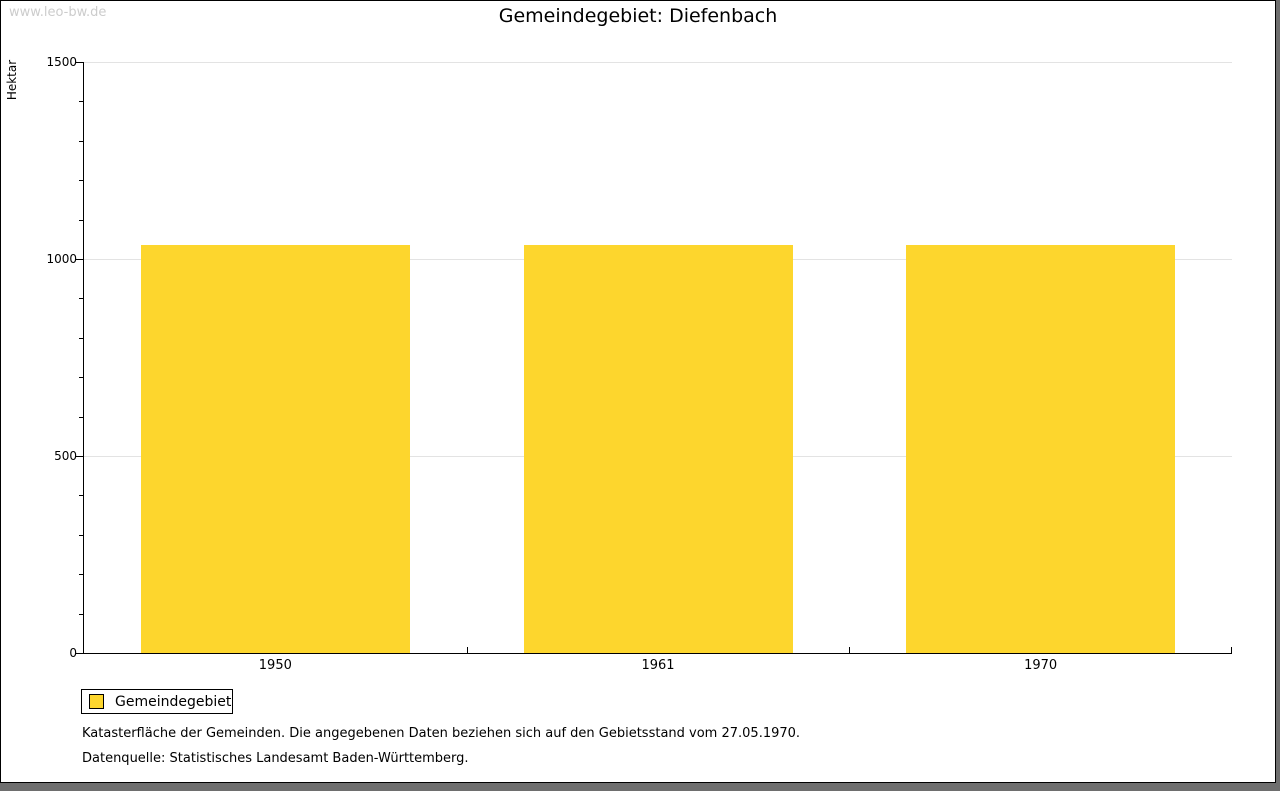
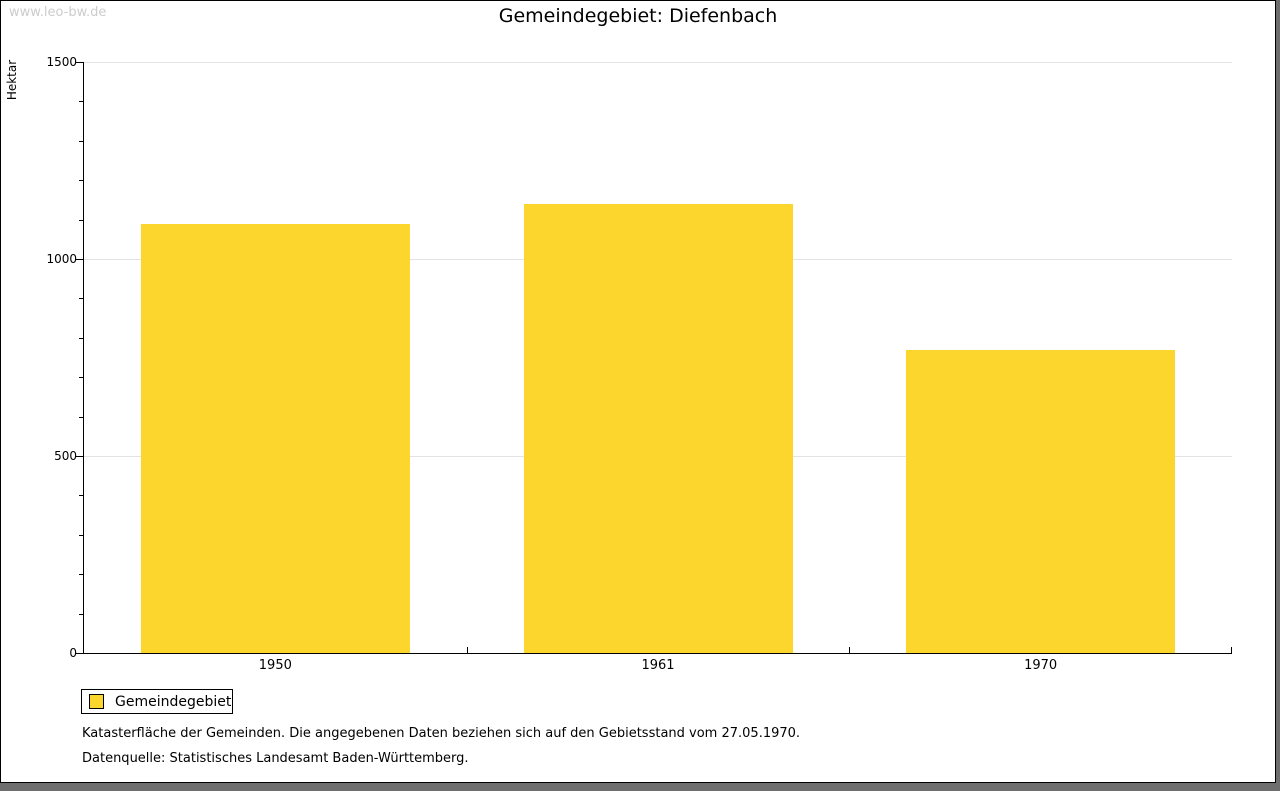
1950: 1040 -> 1090
1961: 1040 -> 1140
1970: 1040 -> 770
